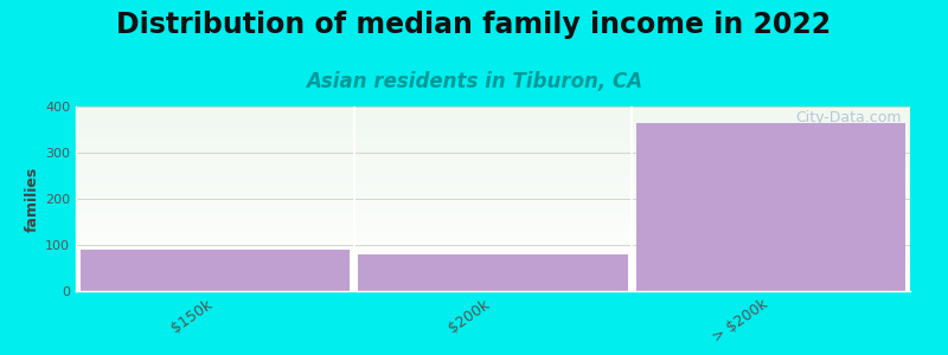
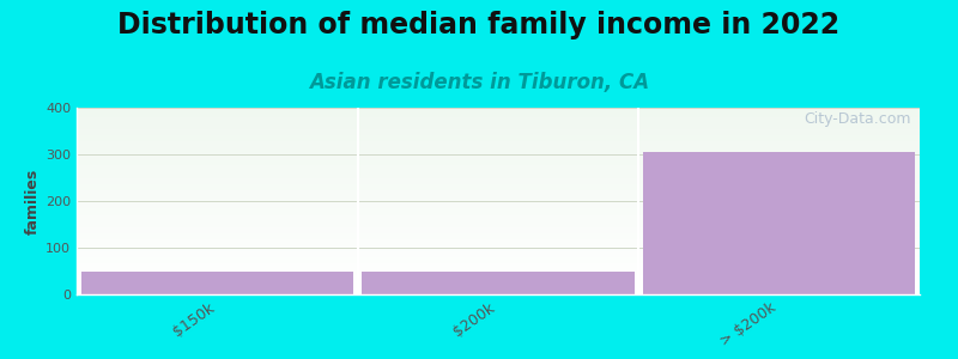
$150k: 90 -> 50
$200k: 80 -> 50
> $200k: 365 -> 305
